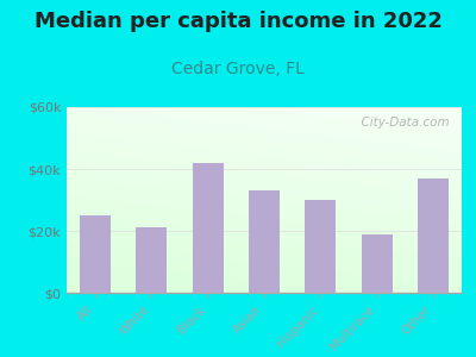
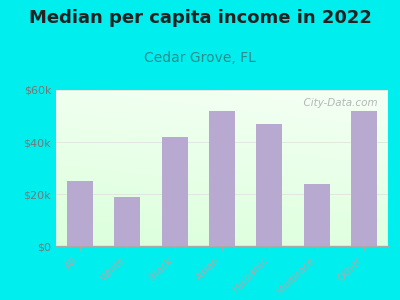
White: $21k -> $19k
Asian: $33k -> $52k
Hispanic: $30k -> $47k
Multirace: $19k -> $24k
Other: $37k -> $52k
